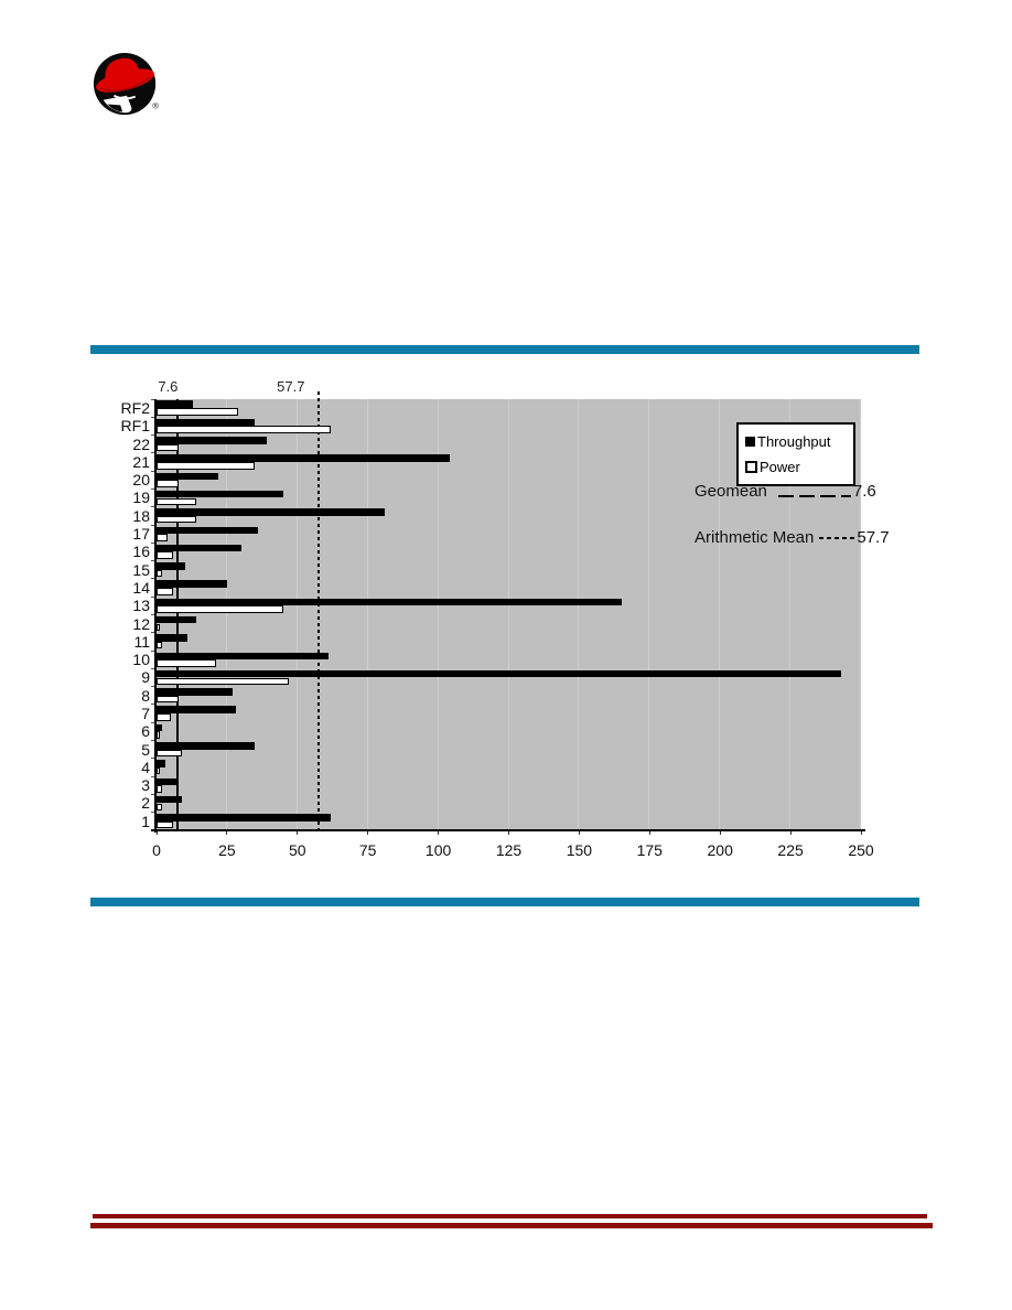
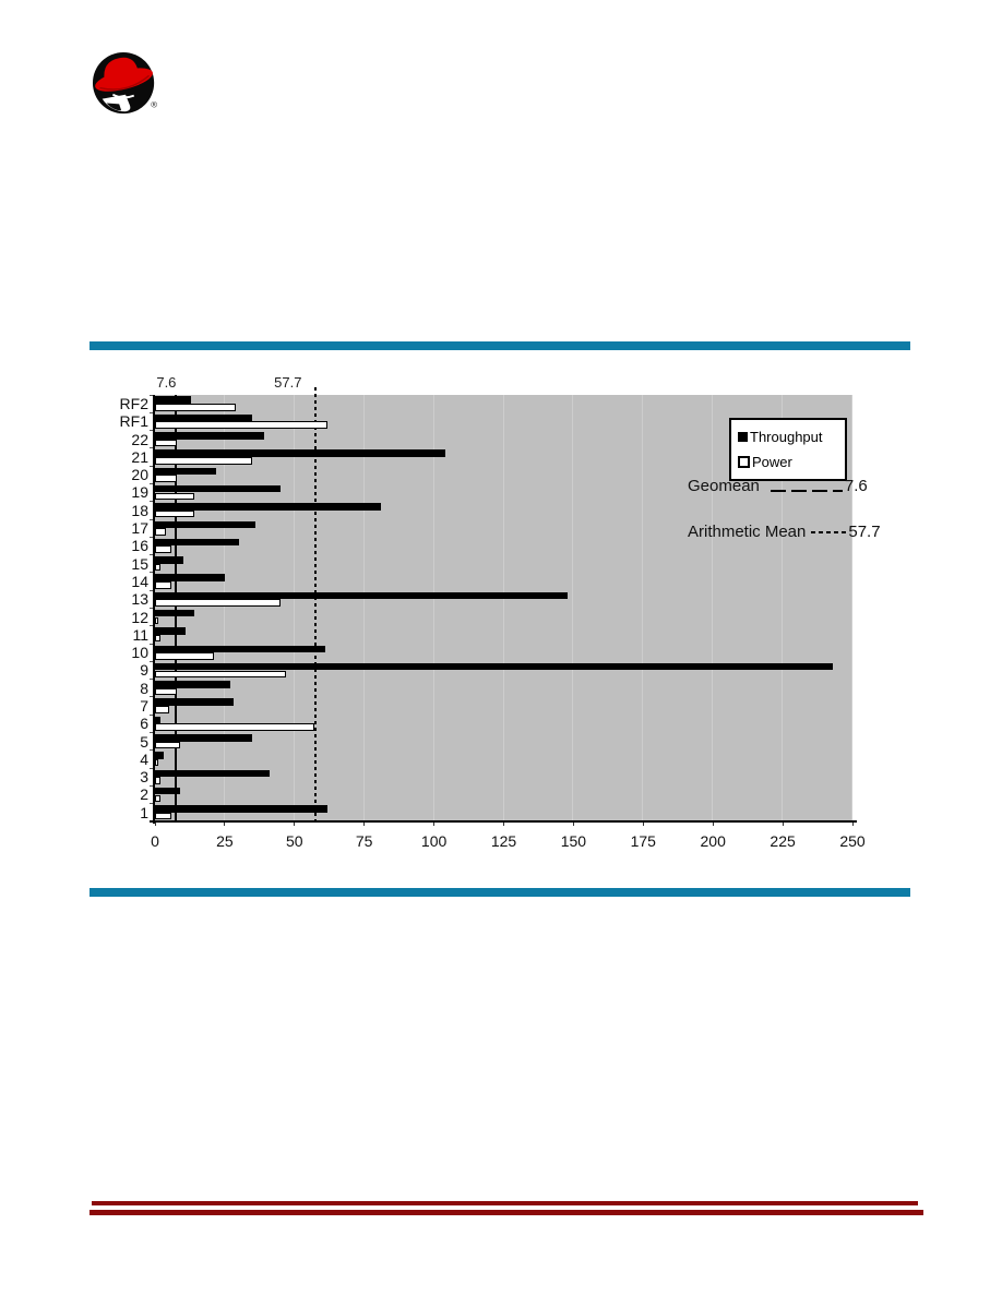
Throughput/13: 165 -> 148
Power/6: 1 -> 57
Throughput/3: 7 -> 41
